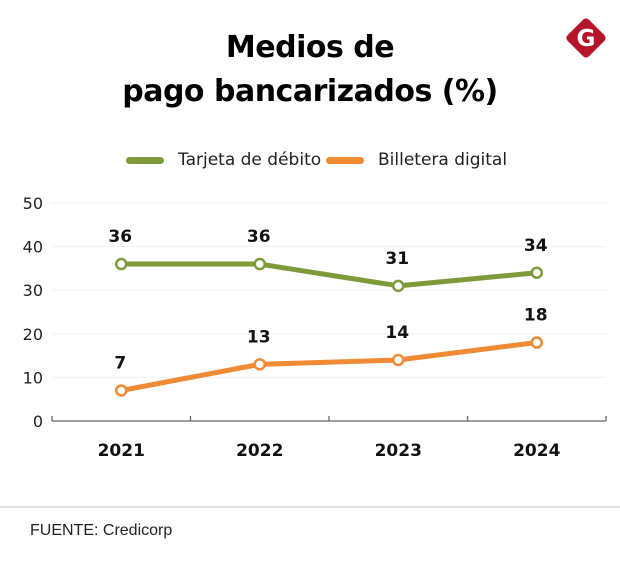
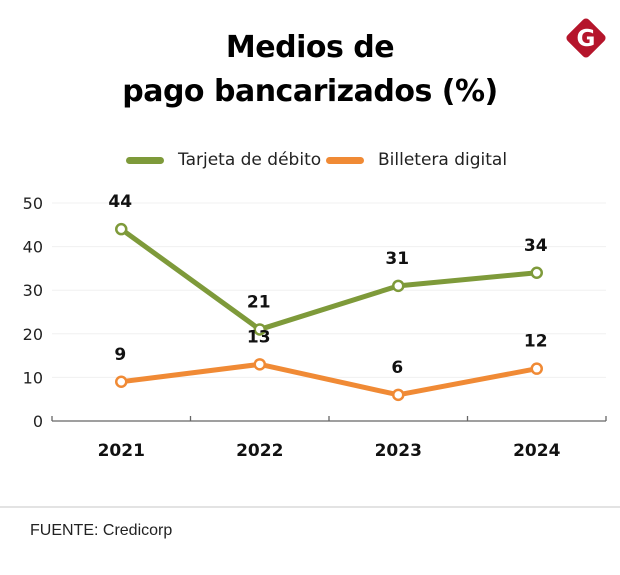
Tarjeta de débito/2021: 36 -> 44
Billetera digital/2021: 7 -> 9
Tarjeta de débito/2022: 36 -> 21
Billetera digital/2023: 14 -> 6
Billetera digital/2024: 18 -> 12
